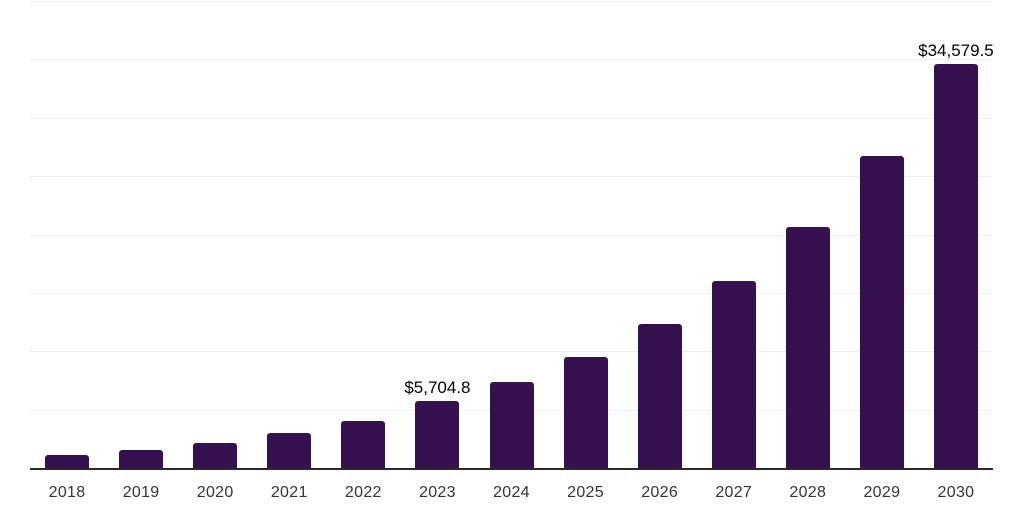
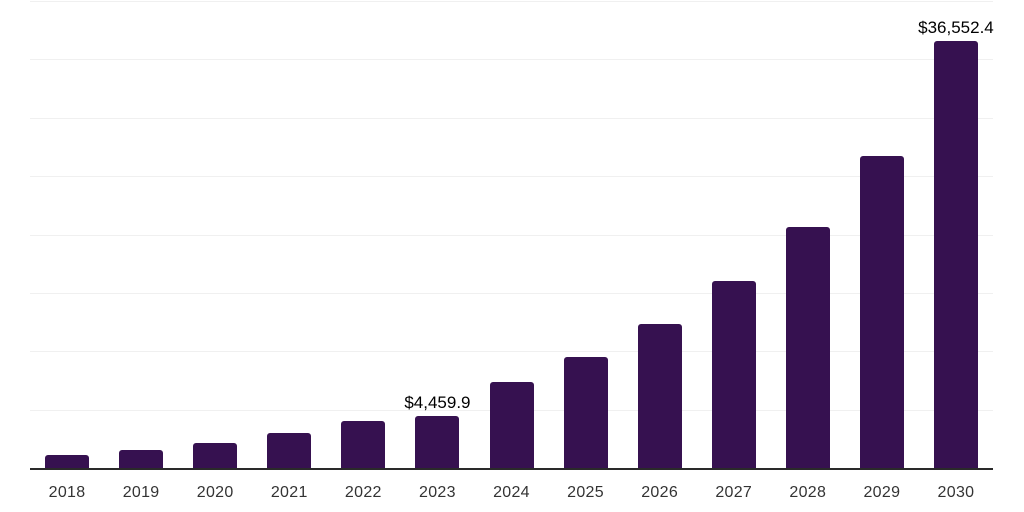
2023: $5,704.8 -> $4,459.9
2030: $34,579.5 -> $36,552.4
